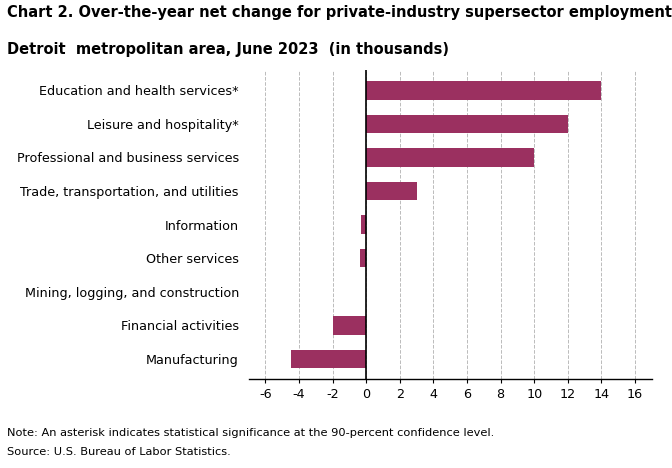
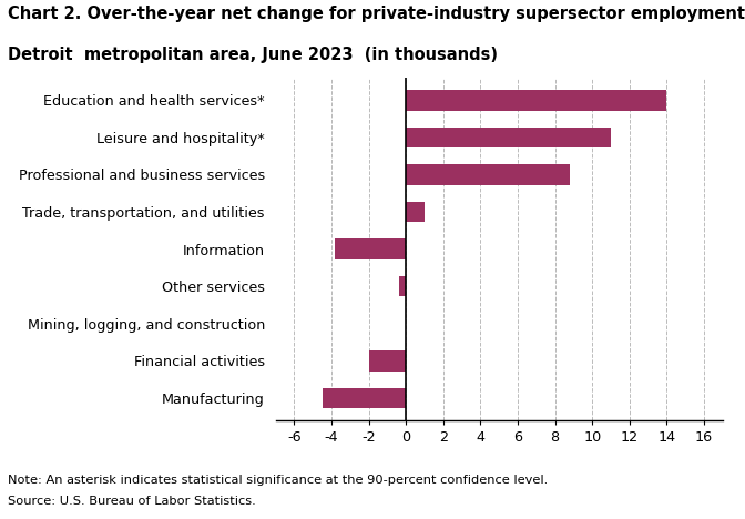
Leisure and hospitality*: 12.0 -> 11.0
Professional and business services: 10.0 -> 8.8
Trade, transportation, and utilities: 3.0 -> 1.0
Information: -0.3 -> -3.8
